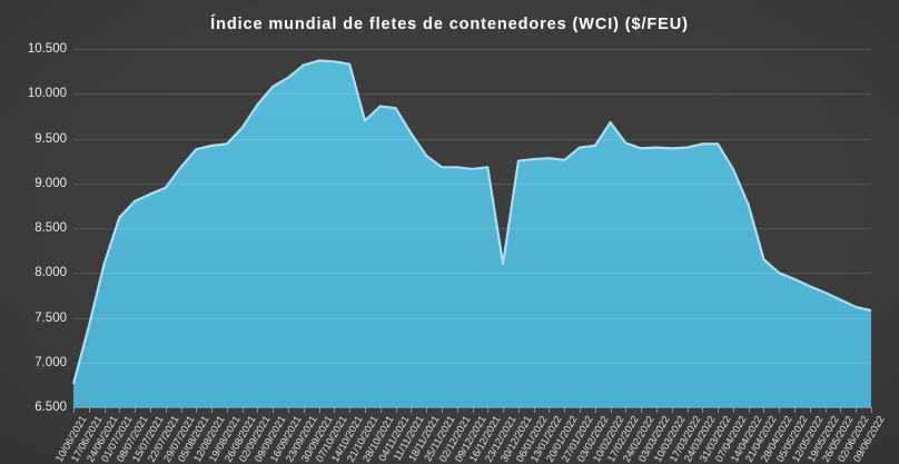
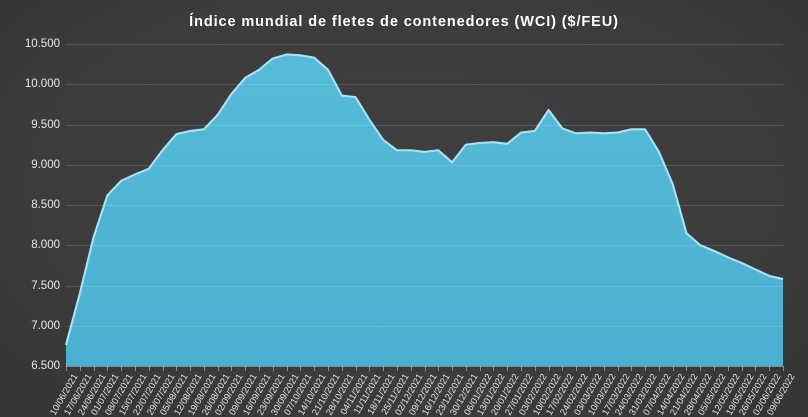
21/10/2021: 9700 -> 10200
23/12/2021: 8100 -> 9000
